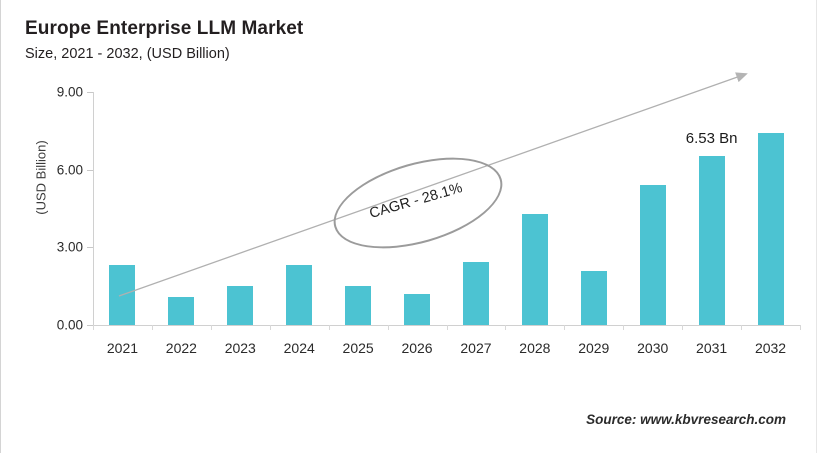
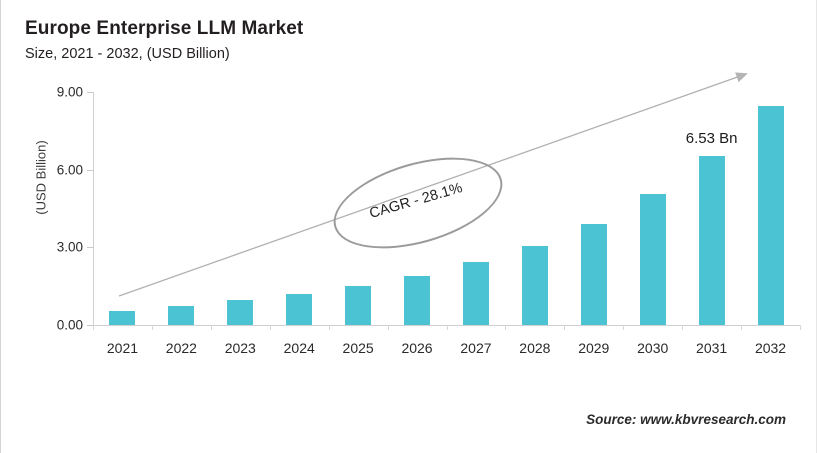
2021: 2.3 -> 0.6
2022: 1.1 -> 0.7
2023: 1.5 -> 0.9
2024: 2.3 -> 1.2
2026: 1.2 -> 1.9
2028: 4.3 -> 3.1
2029: 2.1 -> 3.9
2030: 5.4 -> 5.0
2032: 7.4 -> 8.4
